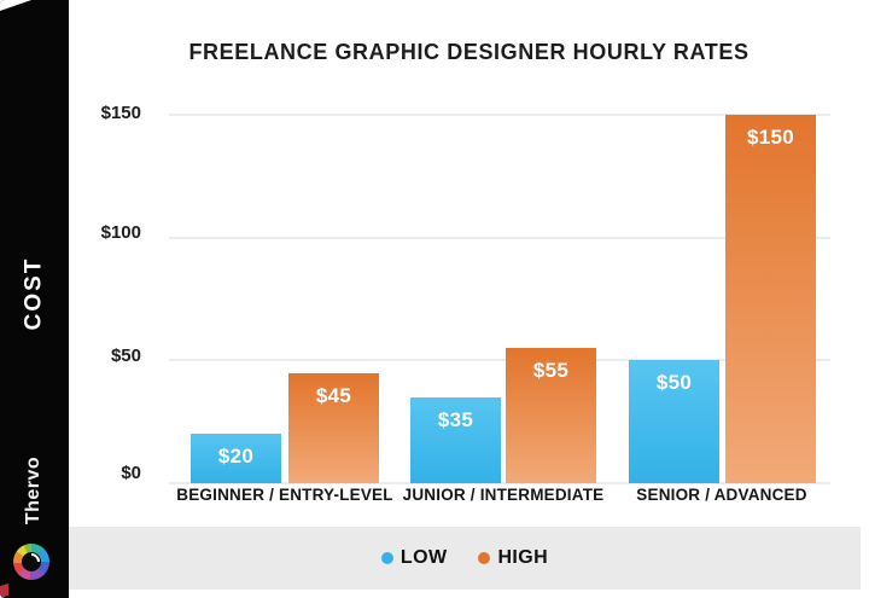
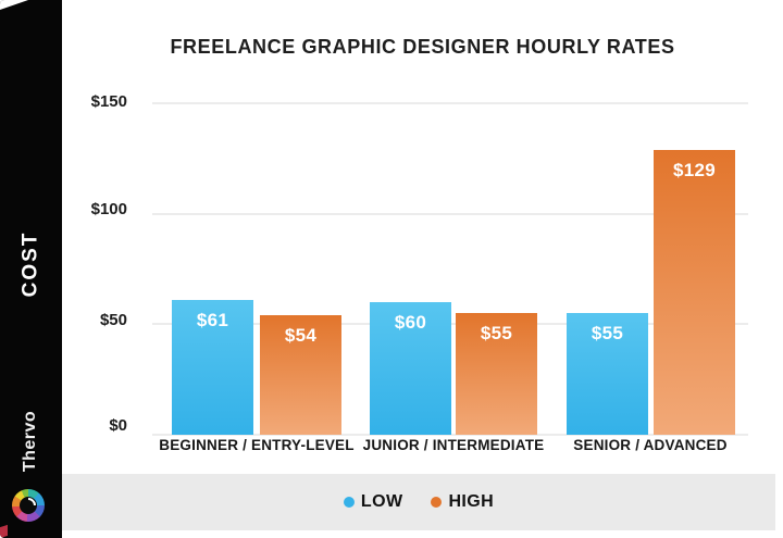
LOW/BEGINNER / ENTRY-LEVEL: $20 -> $61
HIGH/BEGINNER / ENTRY-LEVEL: $45 -> $54
LOW/JUNIOR / INTERMEDIATE: $35 -> $60
LOW/SENIOR / ADVANCED: $50 -> $55
HIGH/SENIOR / ADVANCED: $150 -> $129
